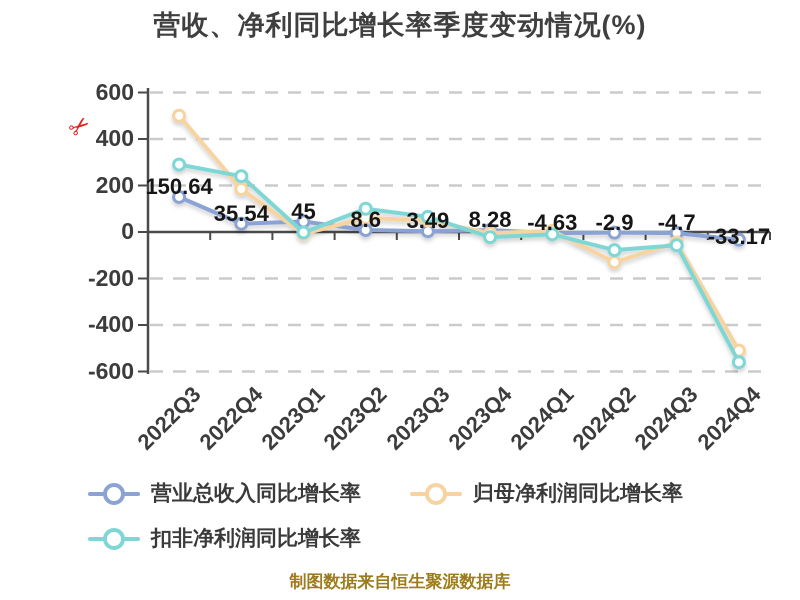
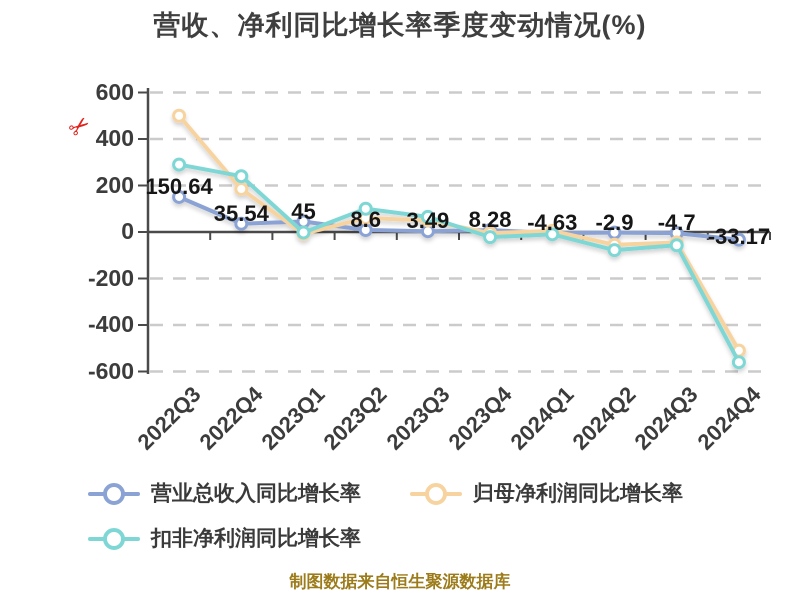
归母净利润同比增长率/2024Q2: -130 -> -60
